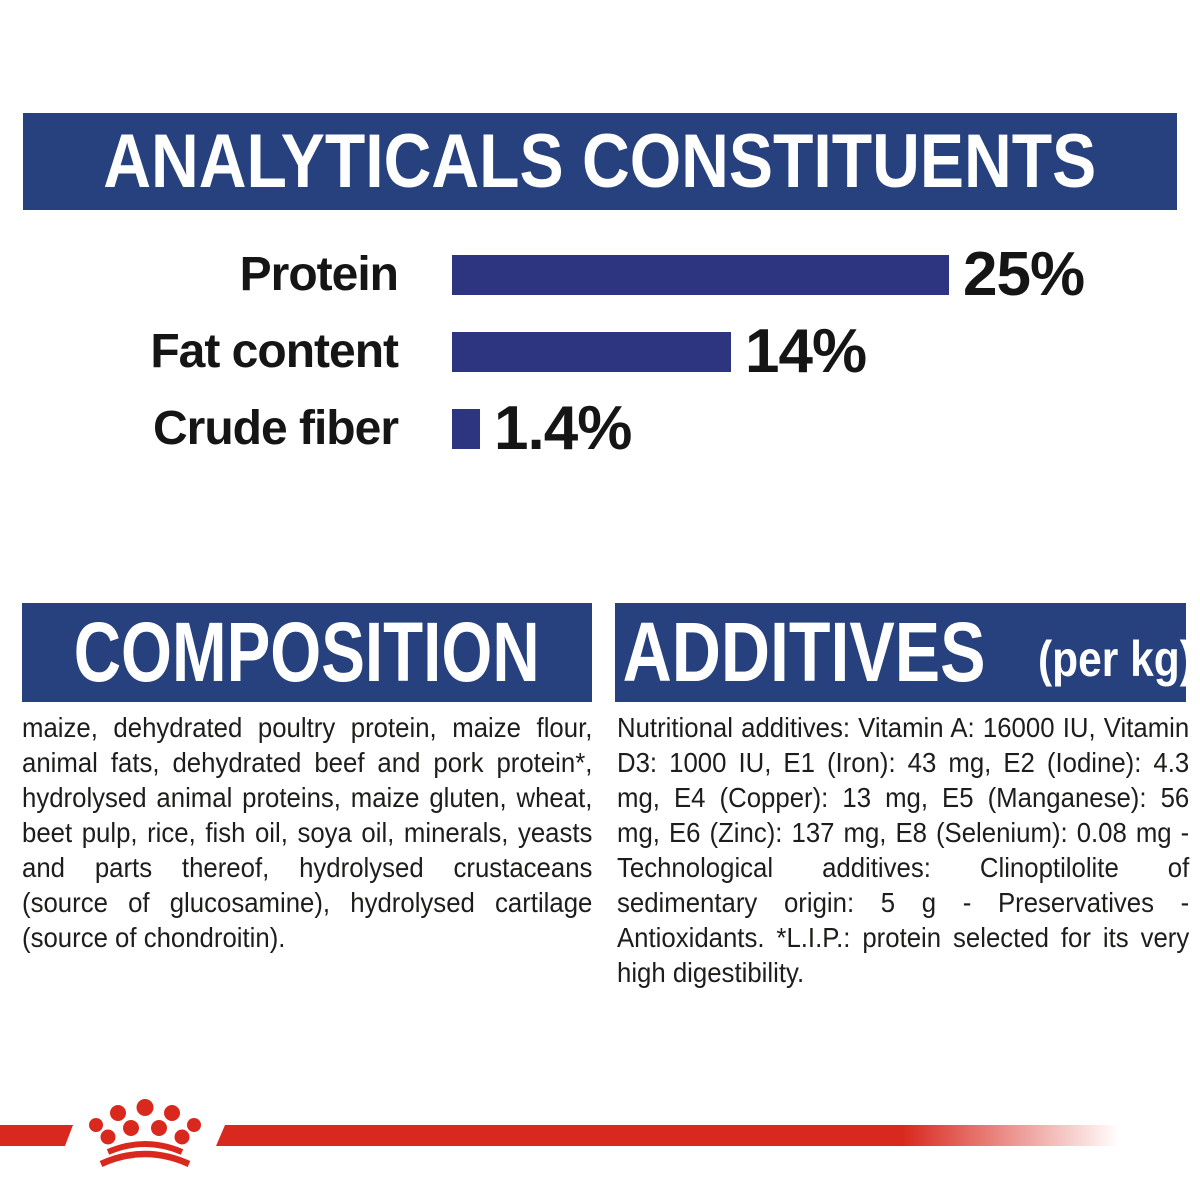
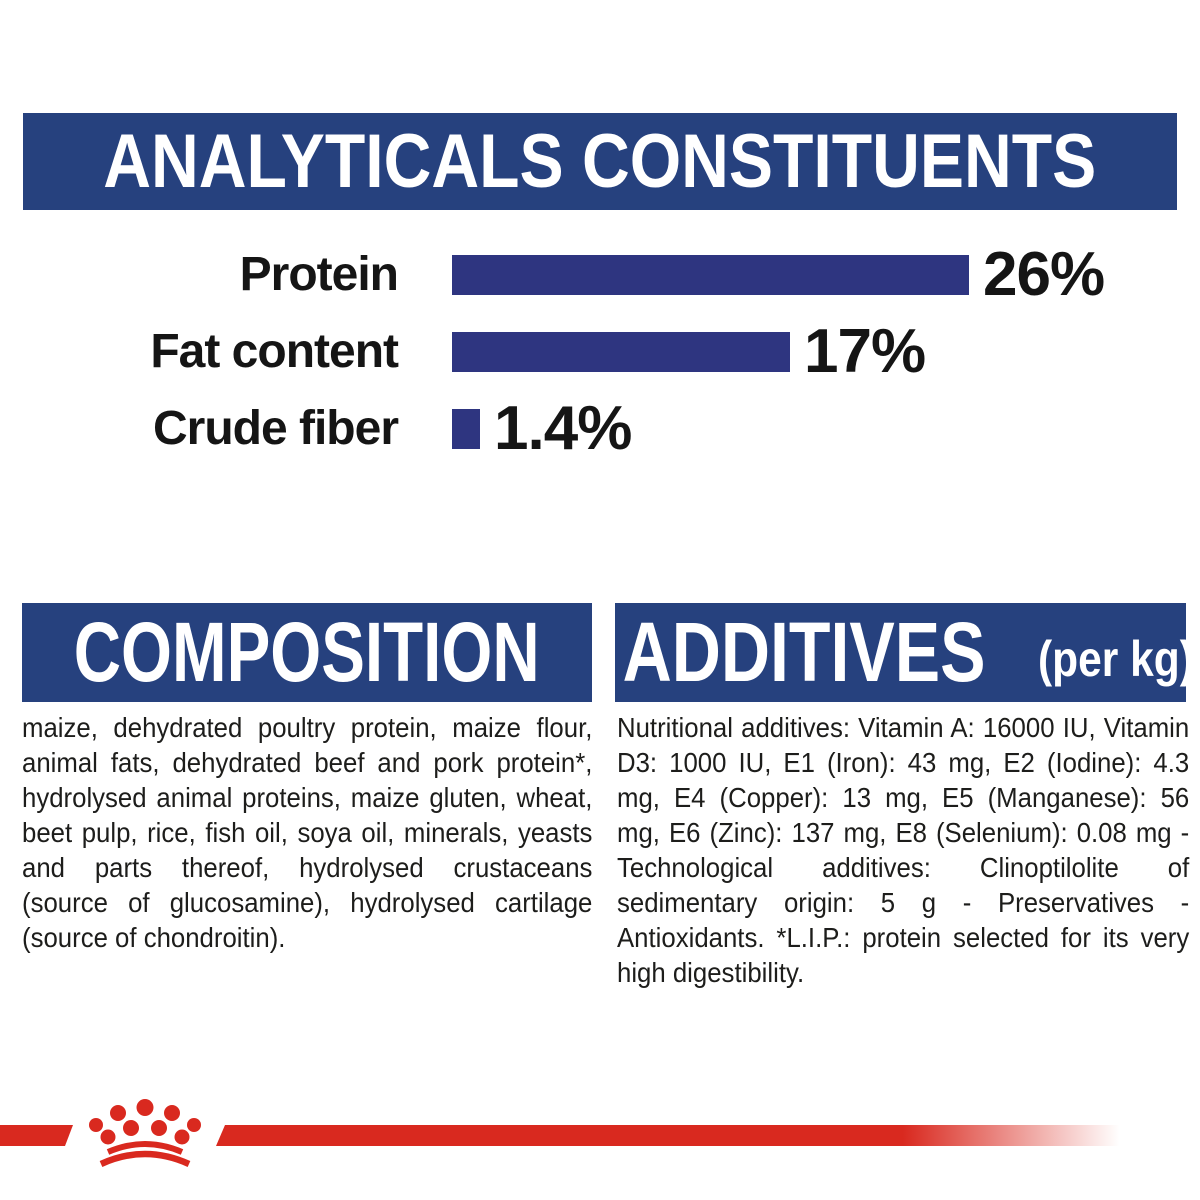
Protein: 25% -> 26%
Fat content: 14% -> 17%
